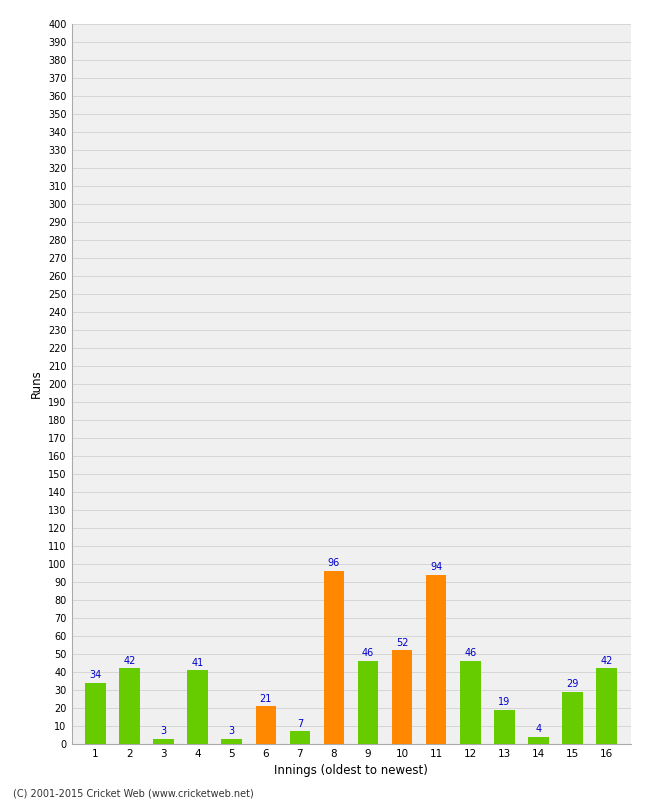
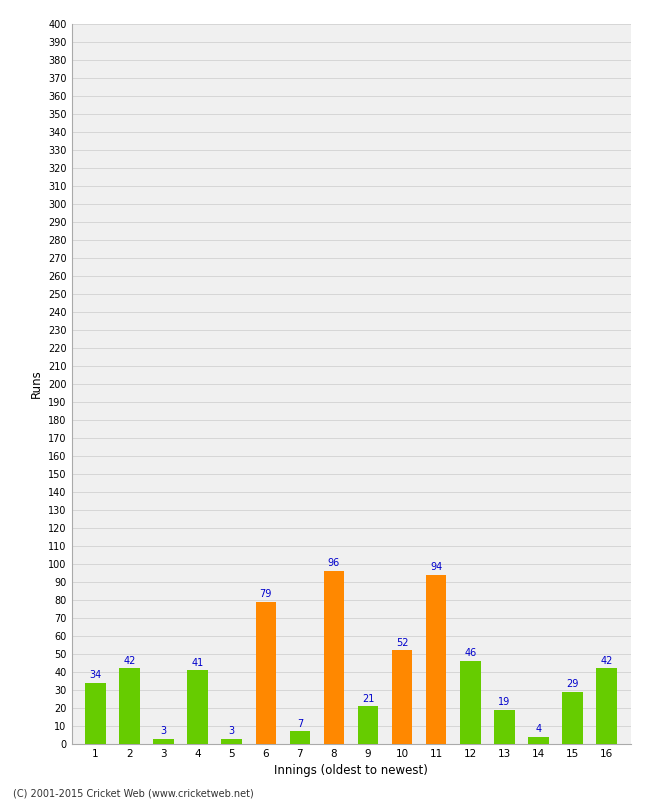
6: 21 -> 79
9: 46 -> 21
